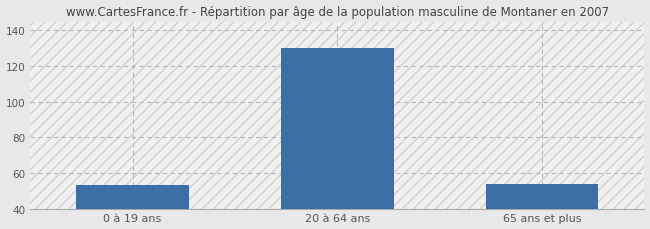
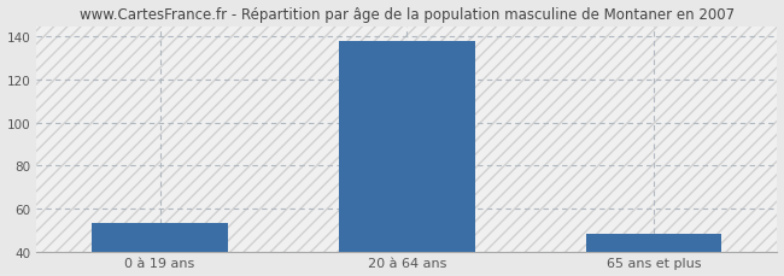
20 à 64 ans: 130 -> 138
65 ans et plus: 54 -> 48
